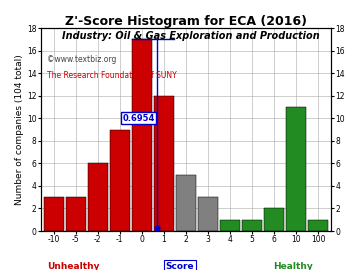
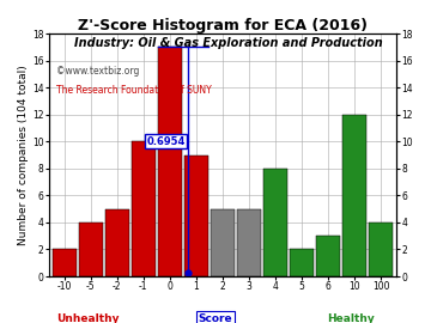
-10: 3 -> 2
-5: 3 -> 4
-2: 6 -> 5
-1: 9 -> 10
1: 12 -> 9
3: 3 -> 5
4: 1 -> 8
5: 1 -> 2
6: 2 -> 3
10: 11 -> 12
100: 1 -> 4
